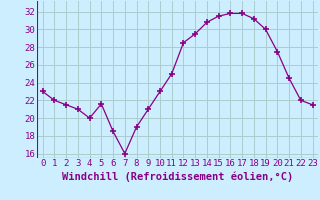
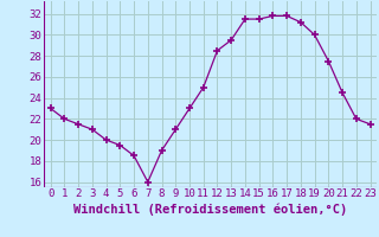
5: 21.6 -> 19.5
14: 30.8 -> 31.5
